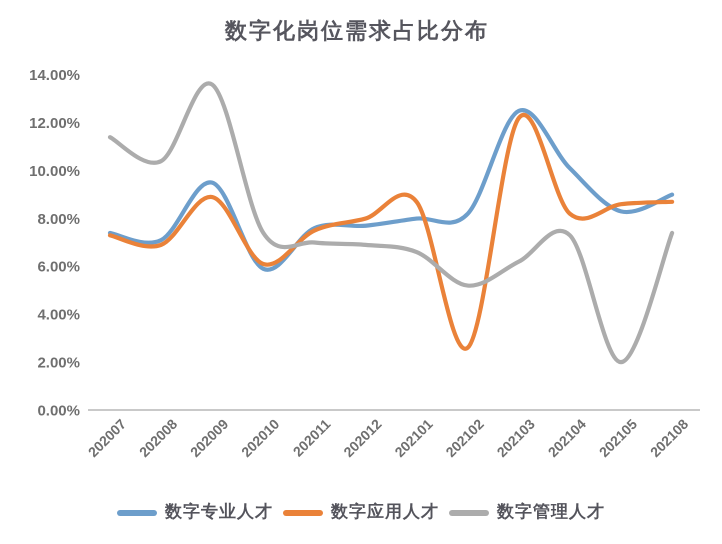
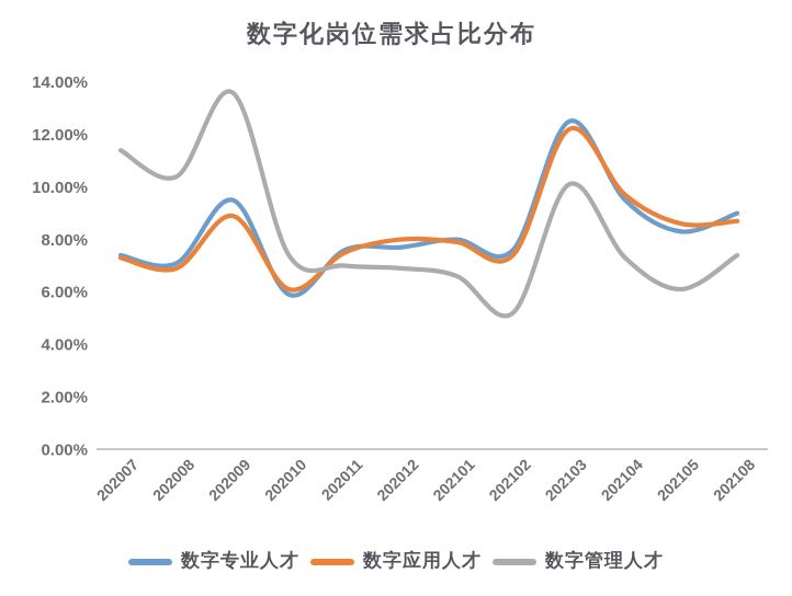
数字应用人才/202101: 8.7% -> 7.9%
数字专业人才/202102: 8.2% -> 7.6%
数字应用人才/202102: 2.6% -> 7.4%
数字管理人才/202103: 6.2% -> 10.1%
数字专业人才/202104: 10.1% -> 9.5%
数字应用人才/202104: 8.2% -> 9.7%
数字管理人才/202105: 2.0% -> 6.1%
